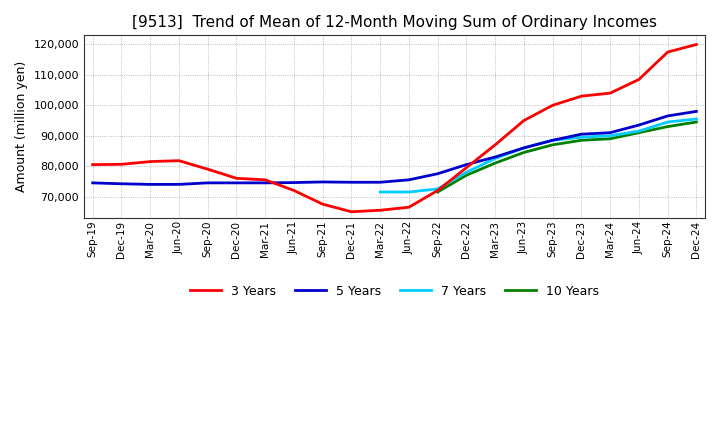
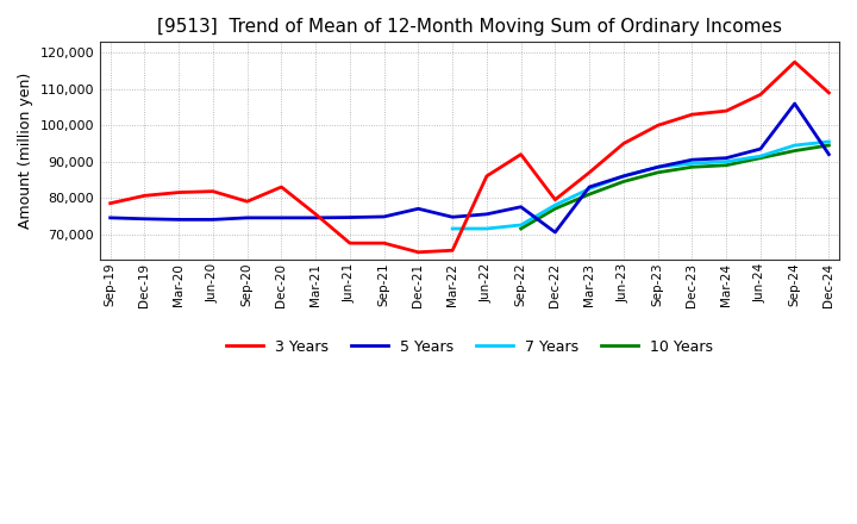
3 Years/Sep-19: 80,500 -> 78,500
3 Years/Dec-20: 76,000 -> 83,000
3 Years/Jun-21: 72,000 -> 67,500
5 Years/Dec-21: 74,700 -> 77,000
3 Years/Jun-22: 66,500 -> 86,000
3 Years/Sep-22: 72,000 -> 92,000
5 Years/Dec-22: 80,500 -> 70,500
5 Years/Sep-24: 96,500 -> 106,000
3 Years/Dec-24: 120,000 -> 109,000
5 Years/Dec-24: 98,000 -> 92,000
